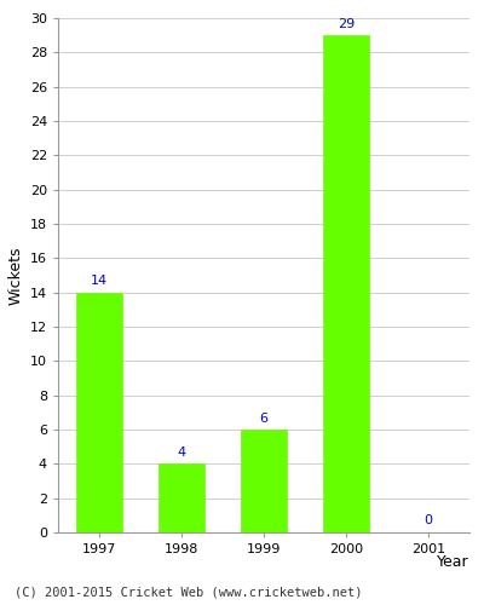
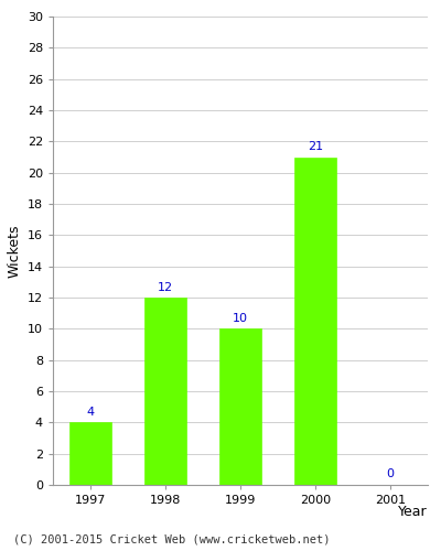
1997: 14 -> 4
1998: 4 -> 12
1999: 6 -> 10
2000: 29 -> 21
